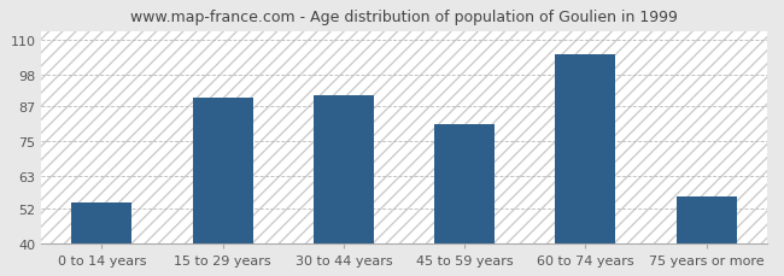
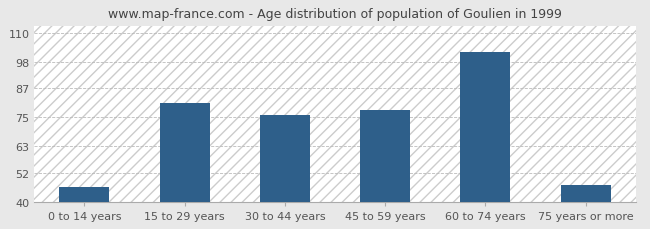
0 to 14 years: 54 -> 46
15 to 29 years: 90 -> 81
30 to 44 years: 91 -> 76
45 to 59 years: 81 -> 78
60 to 74 years: 105 -> 102
75 years or more: 56 -> 47
